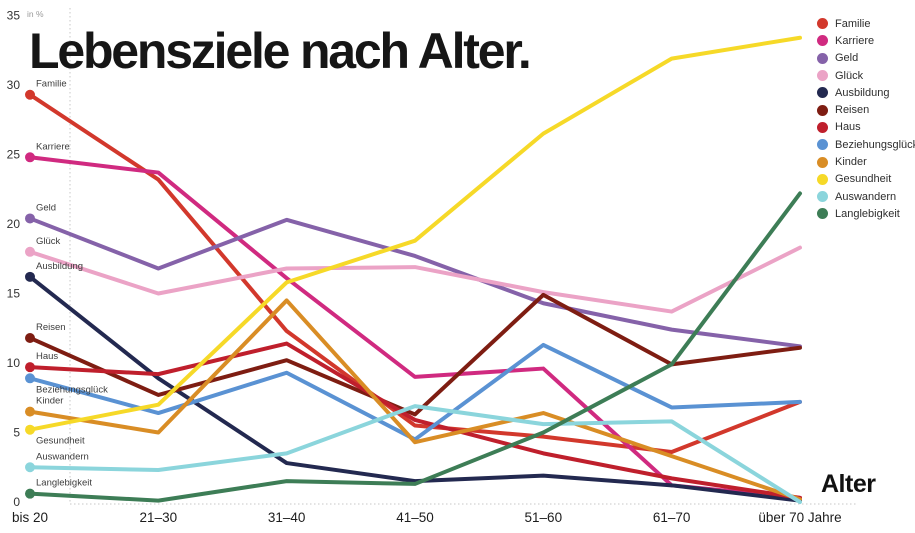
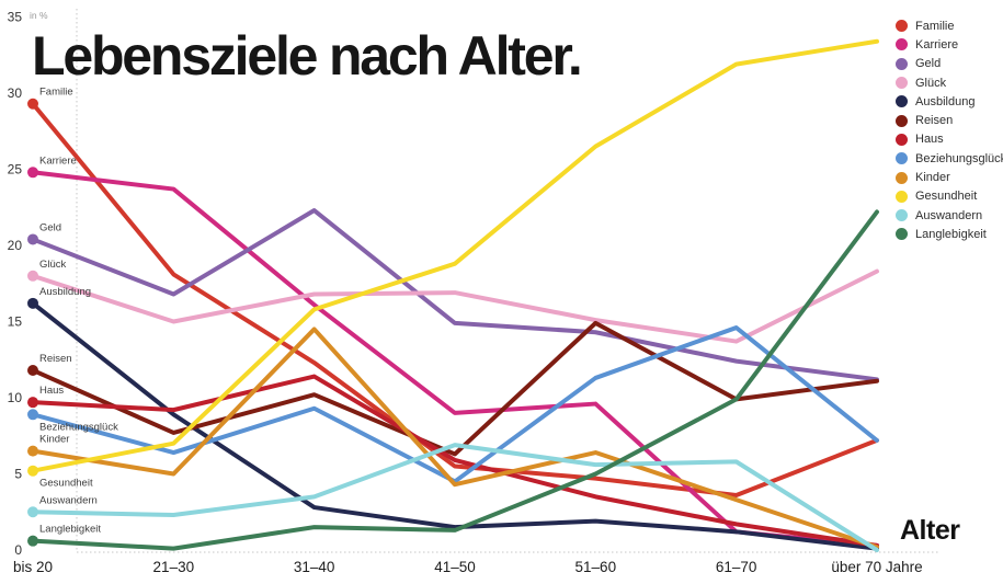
Familie/21–30: 23.2 -> 18.1
Geld/31–40: 20.3 -> 22.3
Geld/41–50: 17.7 -> 14.9
Beziehungsglück/61–70: 6.8 -> 14.6
